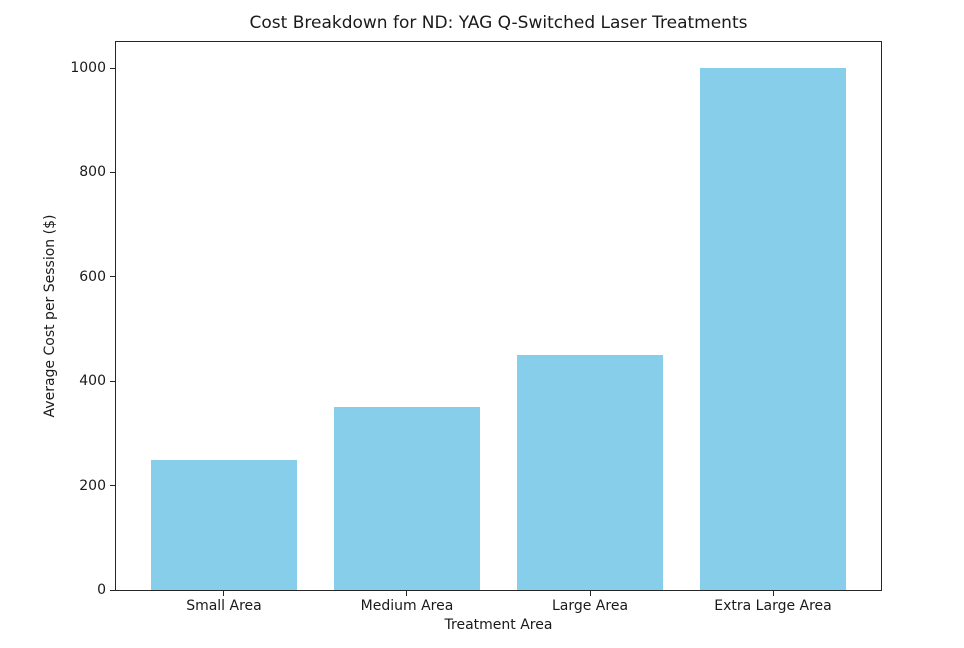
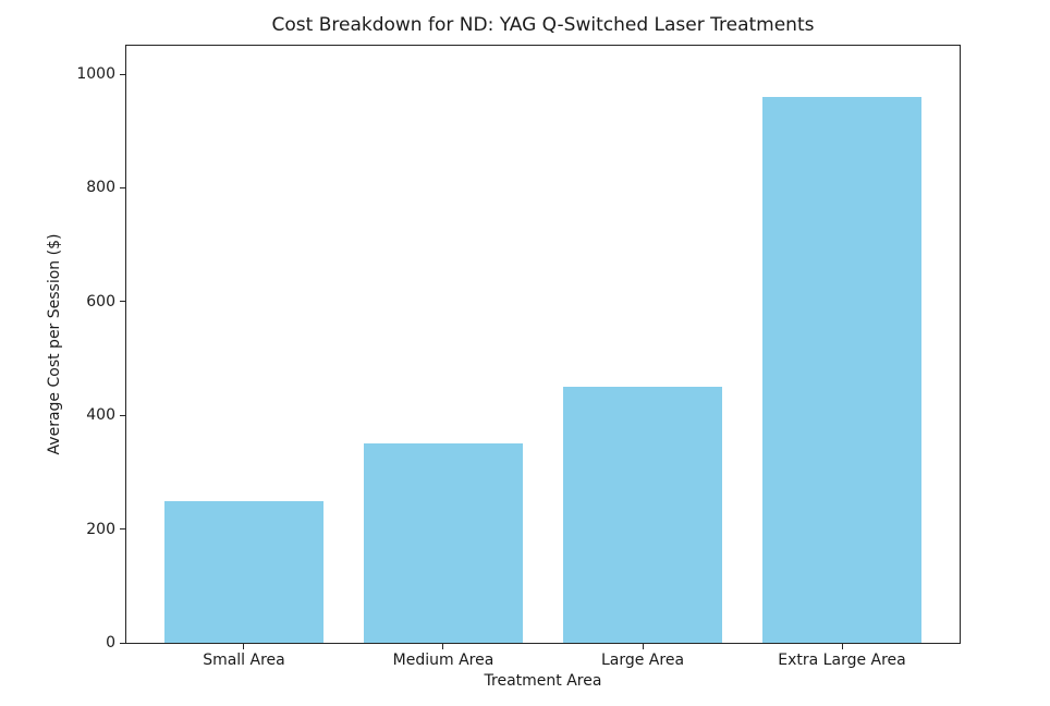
Extra Large Area: 1000 -> 960
